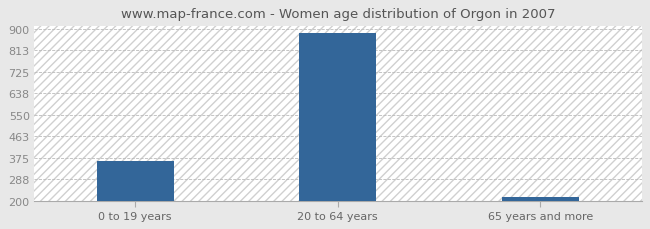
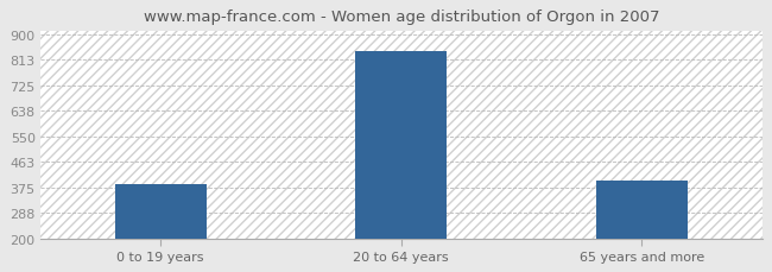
0 to 19 years: 362 -> 385
20 to 64 years: 884 -> 840
65 years and more: 215 -> 400
